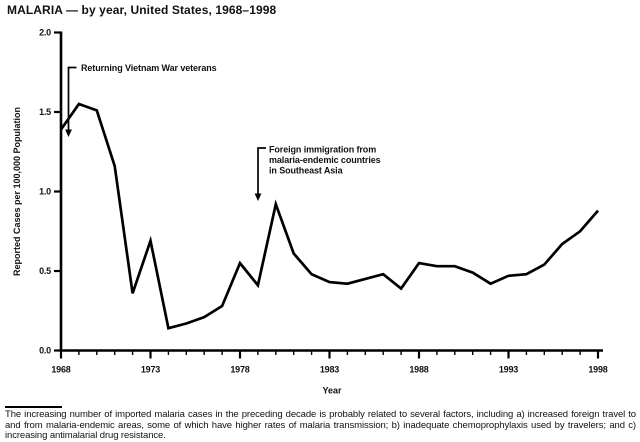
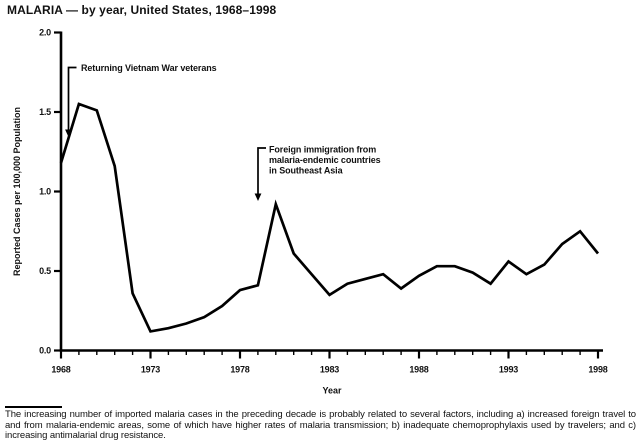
1968: 1.39 -> 1.18
1973: 0.69 -> 0.12
1978: 0.55 -> 0.38
1983: 0.43 -> 0.35
1988: 0.55 -> 0.47
1993: 0.47 -> 0.56
1998: 0.88 -> 0.61
